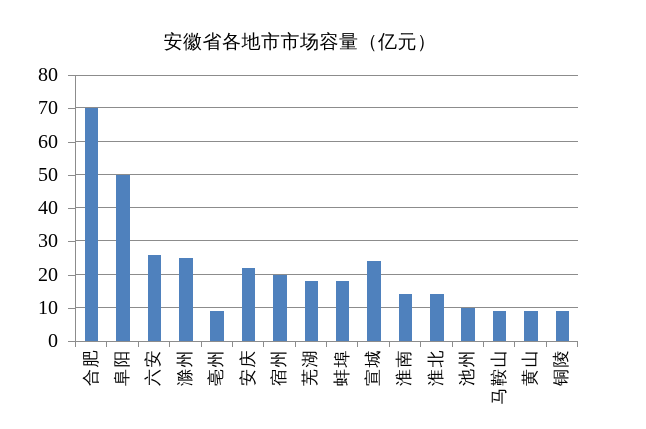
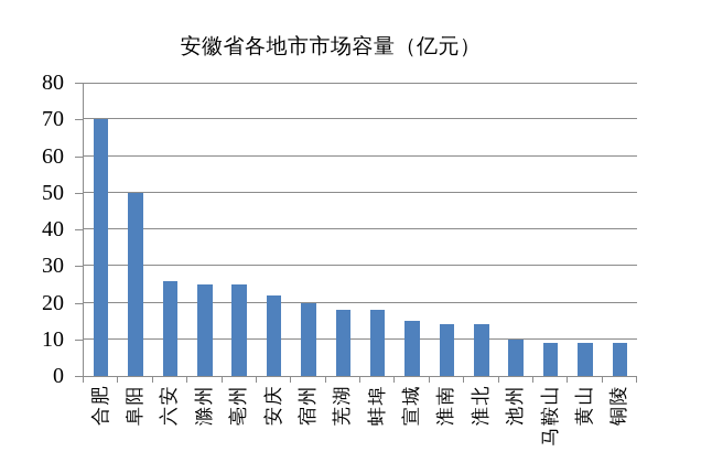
亳州: 9 -> 25
宣城: 24 -> 15
